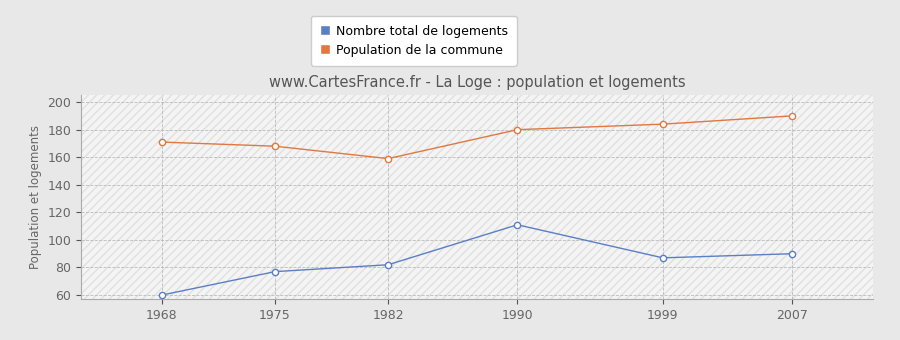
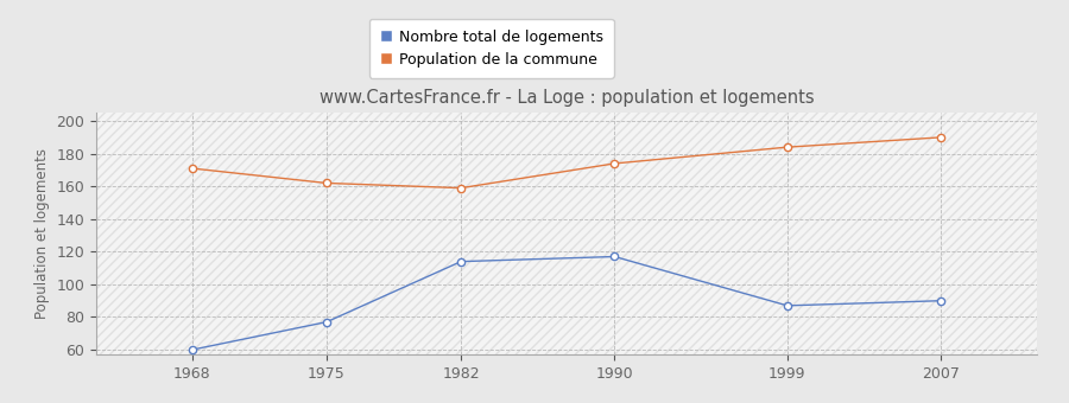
Population de la commune/1975: 168 -> 162
Nombre total de logements/1982: 82 -> 114
Nombre total de logements/1990: 111 -> 117
Population de la commune/1990: 180 -> 174
